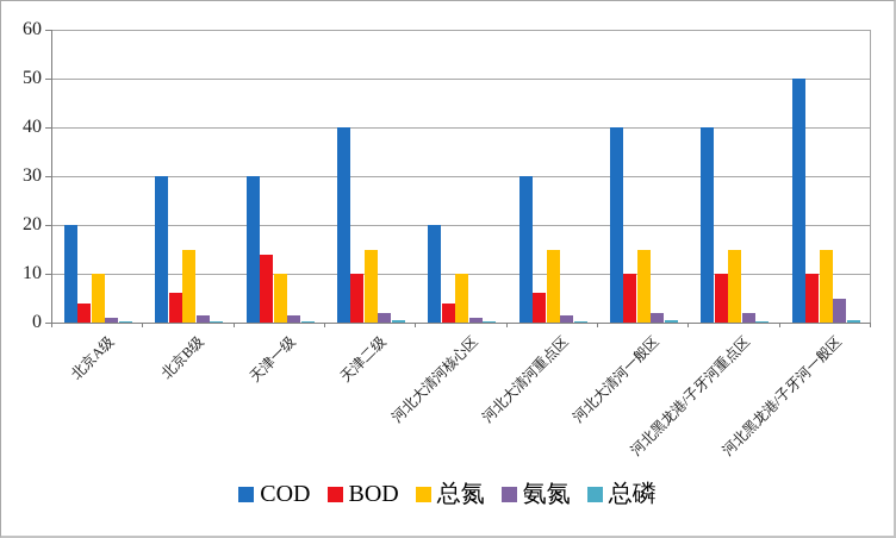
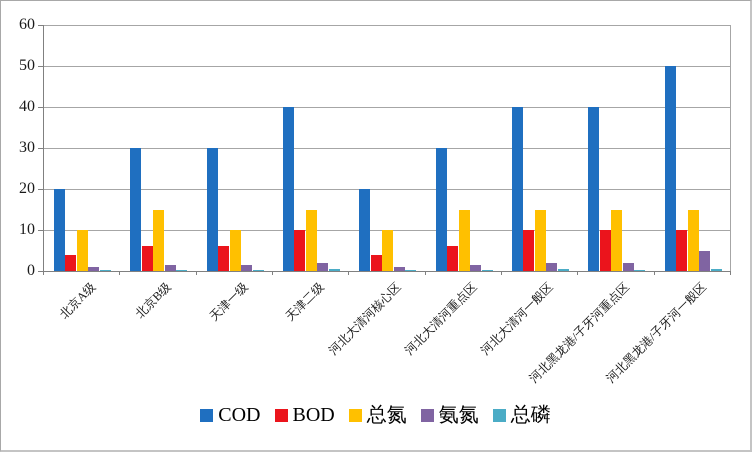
BOD/天津一级: 14 -> 6
